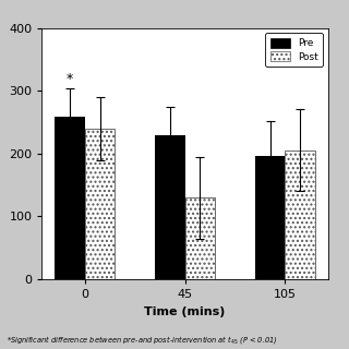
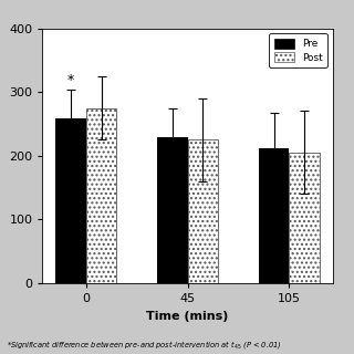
Post/0: 240 -> 275
Post/45: 130 -> 225
Pre/105: 196 -> 212
